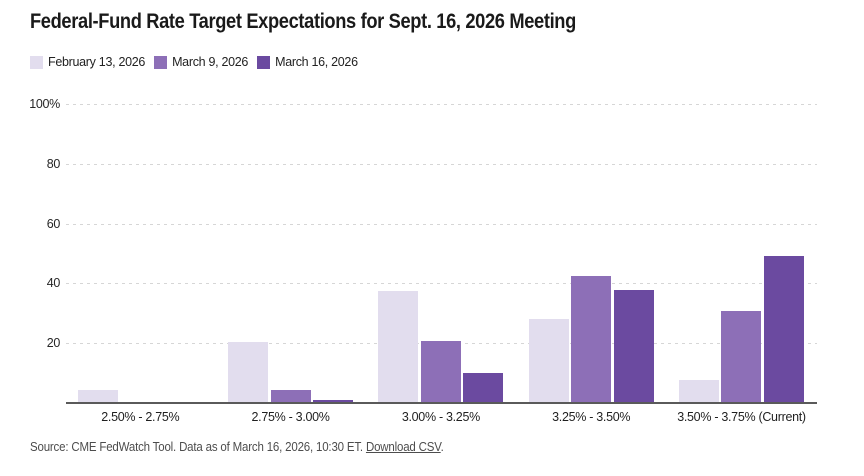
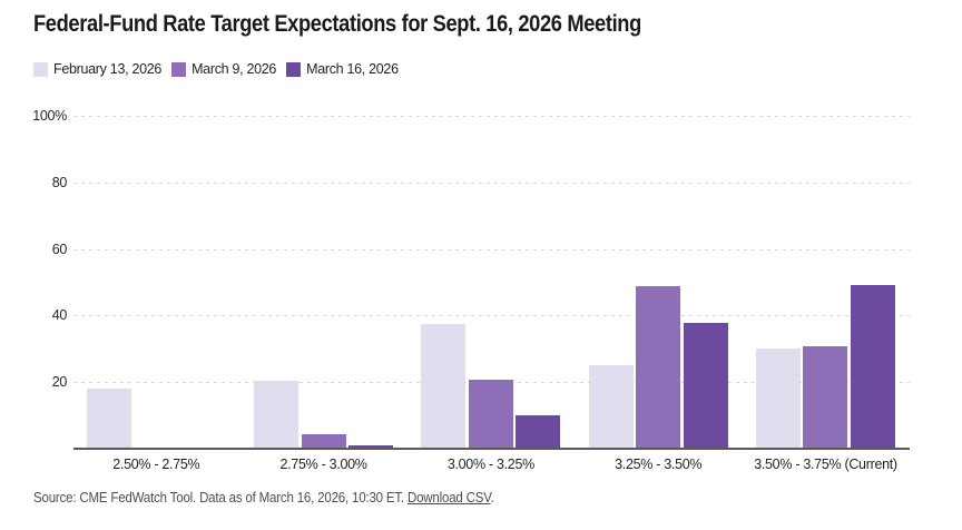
February 13, 2026/2.50% - 2.75%: 4% -> 18%
February 13, 2026/3.25% - 3.50%: 28% -> 25%
March 9, 2026/3.25% - 3.50%: 42% -> 49%
February 13, 2026/3.50% - 3.75% (Current): 8% -> 30%
